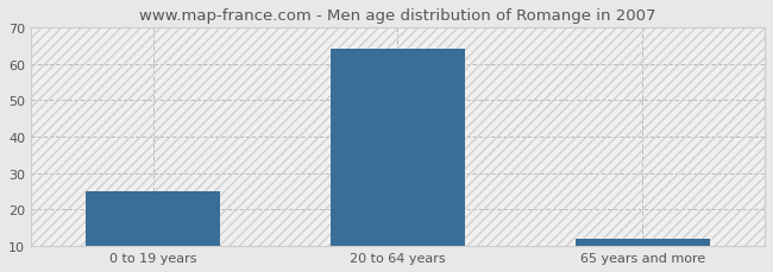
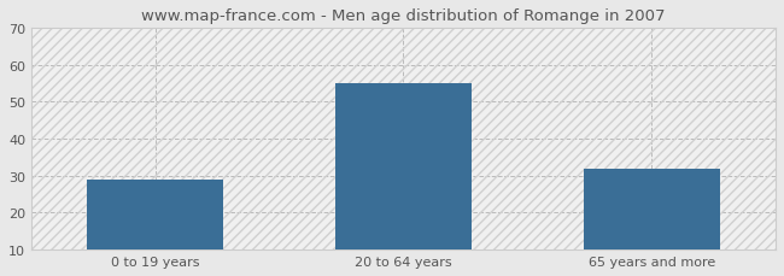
0 to 19 years: 25 -> 29
20 to 64 years: 64 -> 55
65 years and more: 12 -> 32
